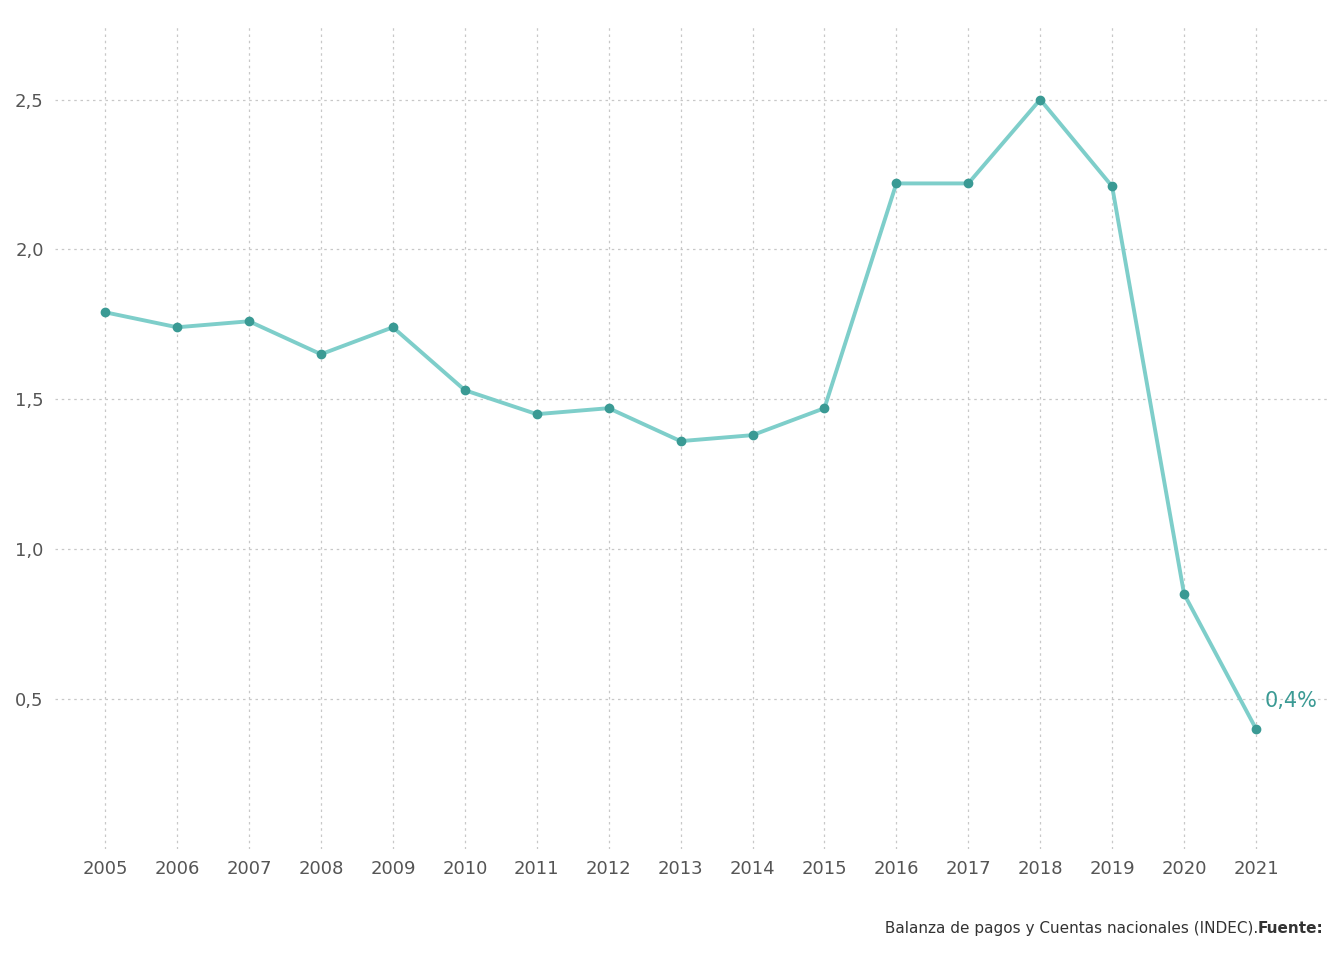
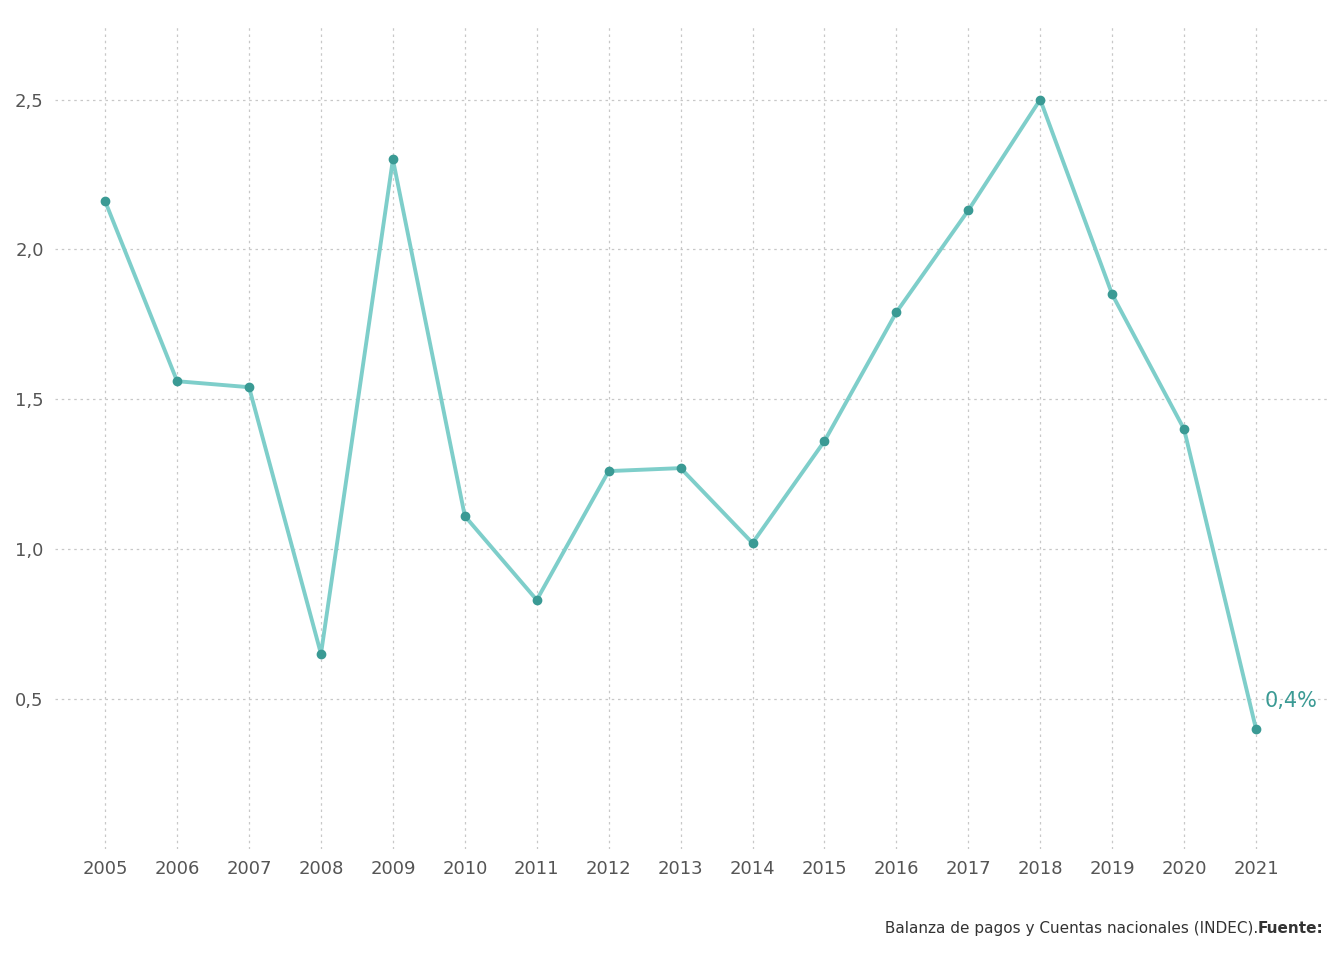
2005: 1,79 -> 2,16
2006: 1,74 -> 1,56
2007: 1,76 -> 1,54
2008: 1,65 -> 0,65
2009: 1,74 -> 2,30
2010: 1,53 -> 1,11
2011: 1,45 -> 0,83
2012: 1,47 -> 1,26
2013: 1,36 -> 1,27
2014: 1,38 -> 1,02
2015: 1,47 -> 1,36
2016: 2,22 -> 1,79
2017: 2,22 -> 2,13
2019: 2,21 -> 1,85
2020: 0,85 -> 1,40
